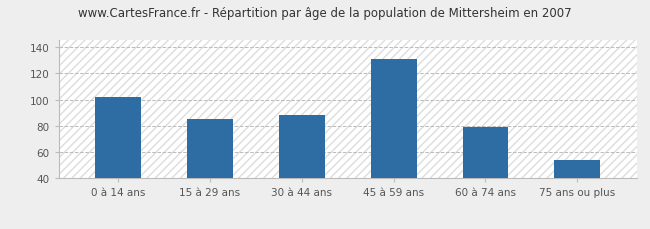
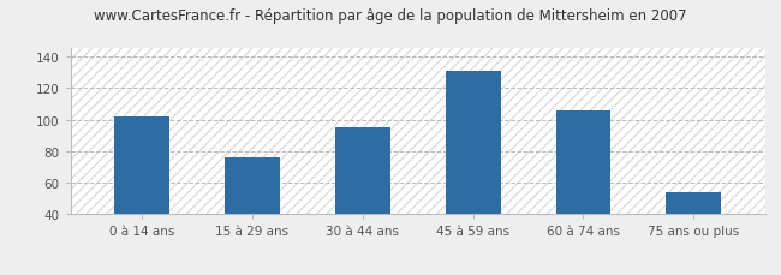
15 à 29 ans: 85 -> 76
30 à 44 ans: 88 -> 95
60 à 74 ans: 79 -> 106
